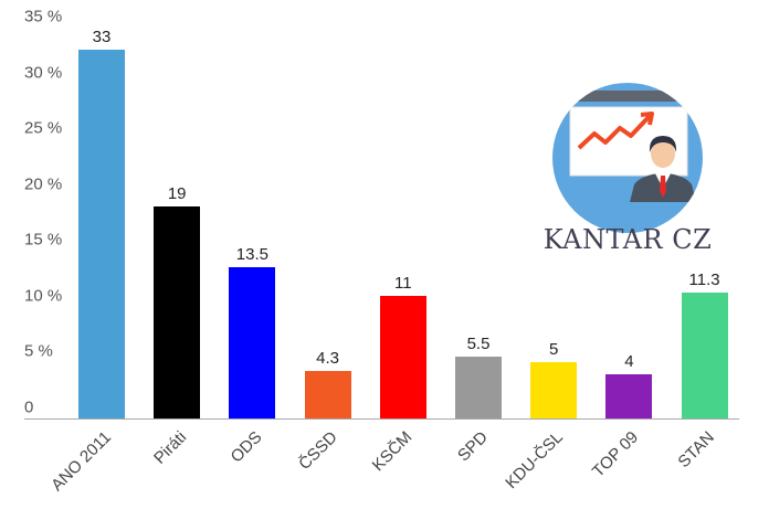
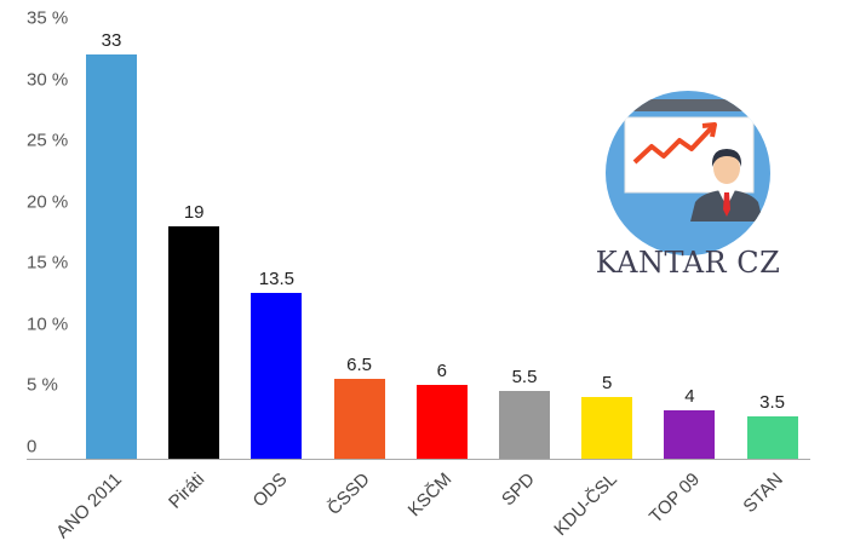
ČSSD: 4.3 -> 6.5
KSČM: 11 -> 6
STAN: 11.3 -> 3.5
